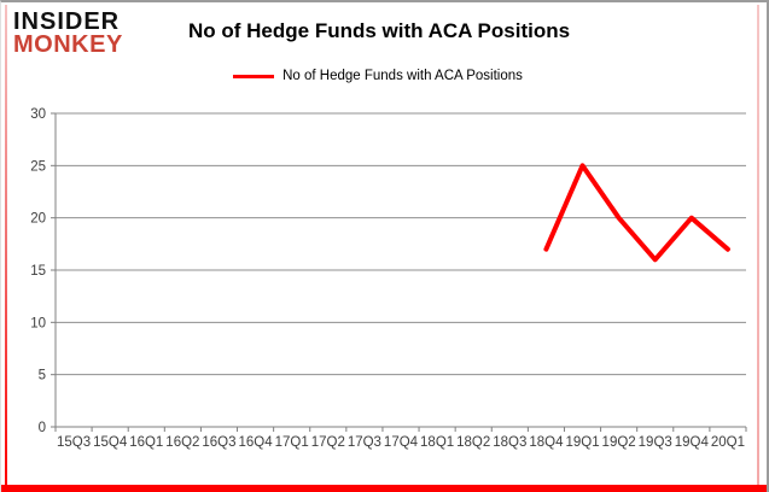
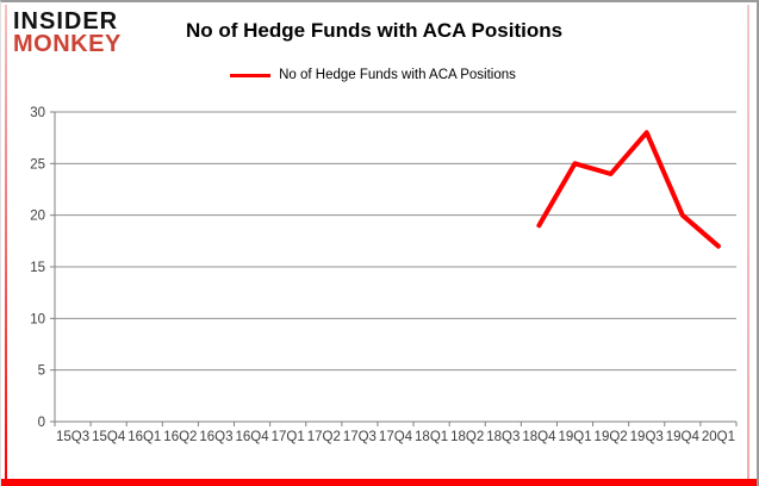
18Q4: 17 -> 19
19Q2: 20 -> 24
19Q3: 16 -> 28
